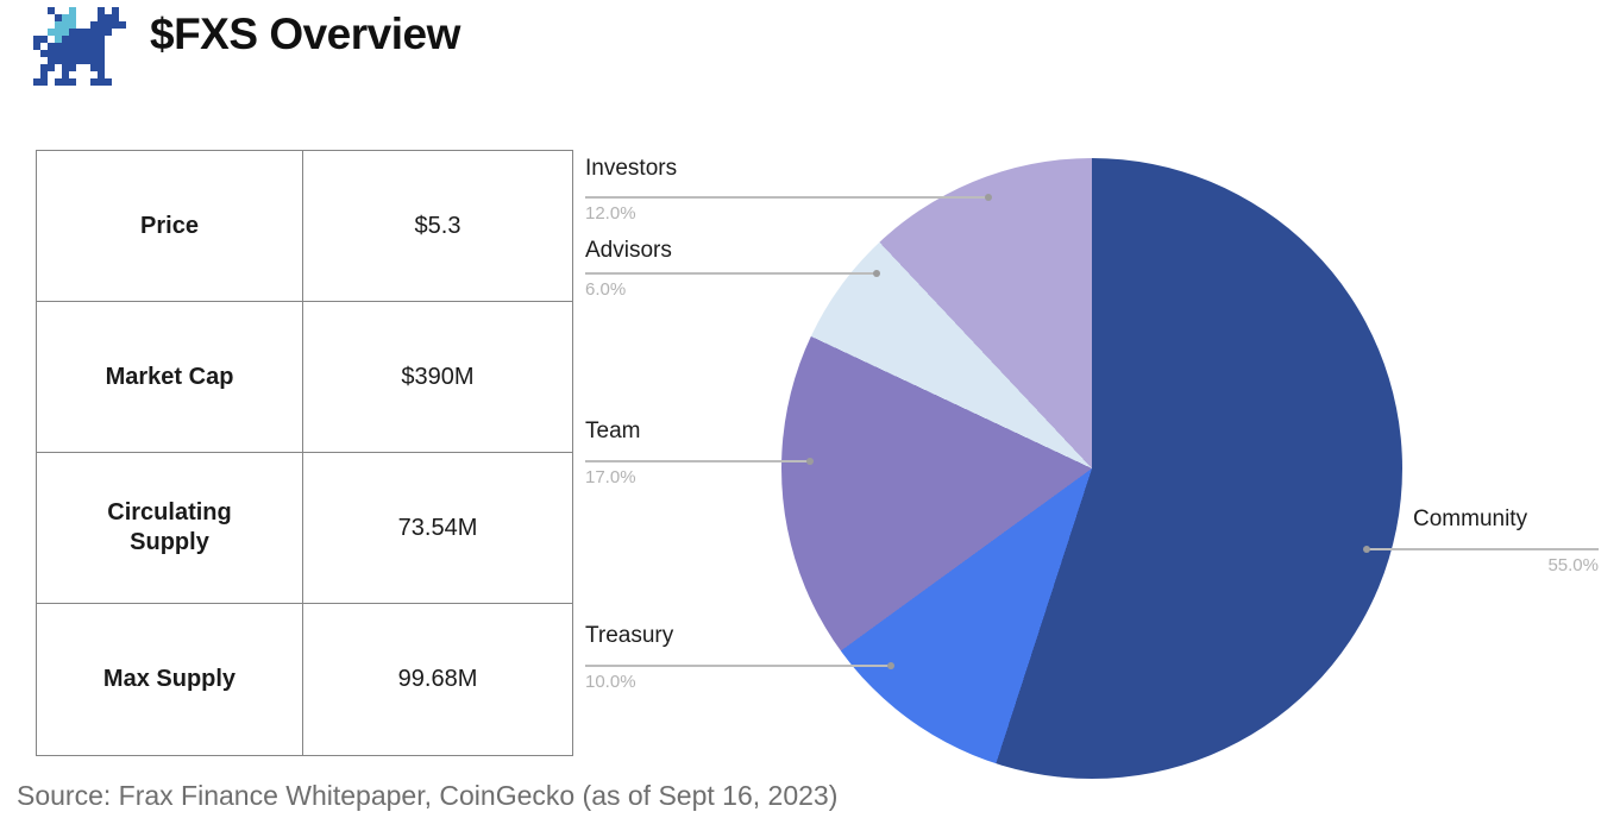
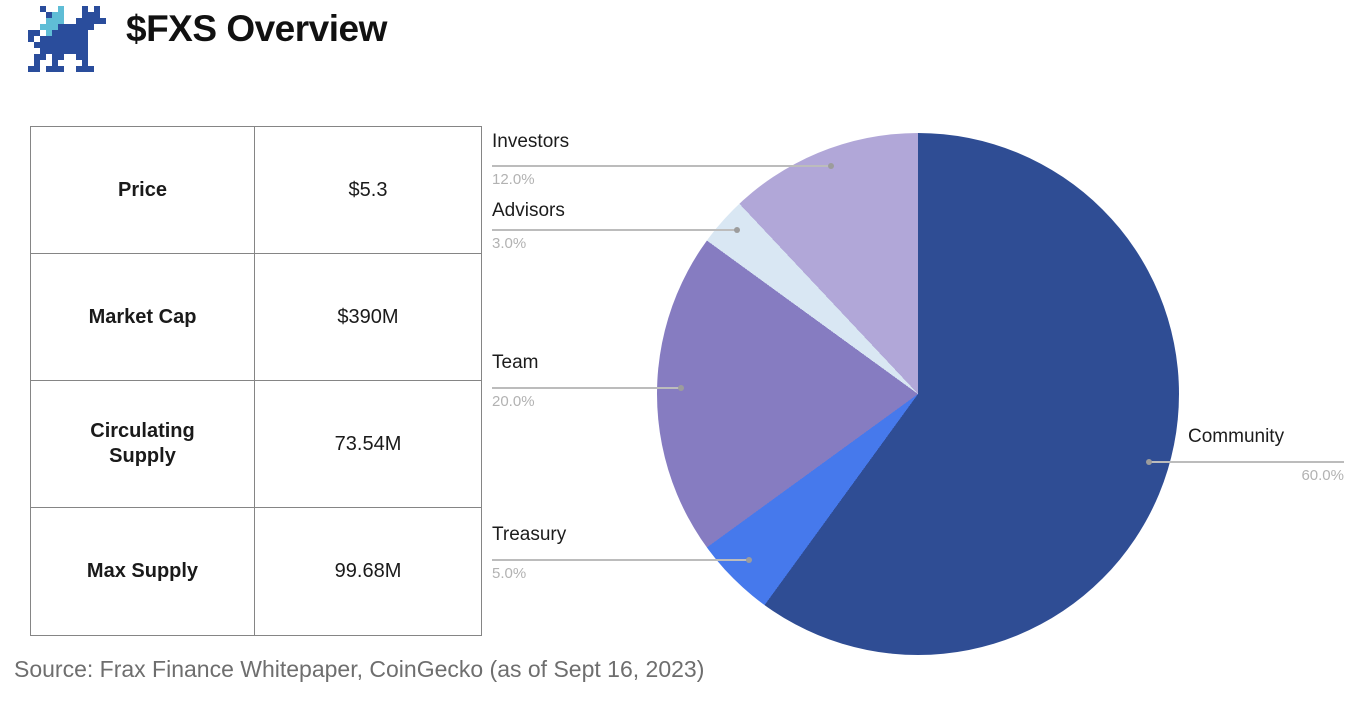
Community: 55.0% -> 60.0%
Treasury: 10.0% -> 5.0%
Team: 17.0% -> 20.0%
Advisors: 6.0% -> 3.0%
